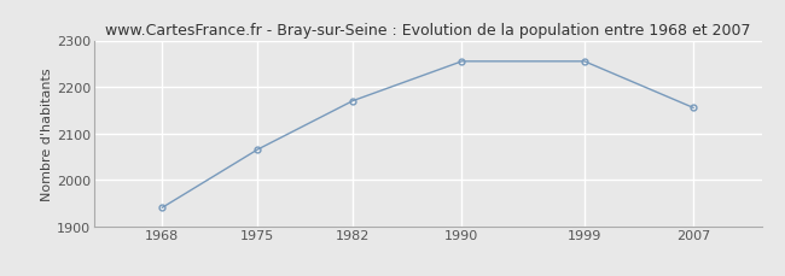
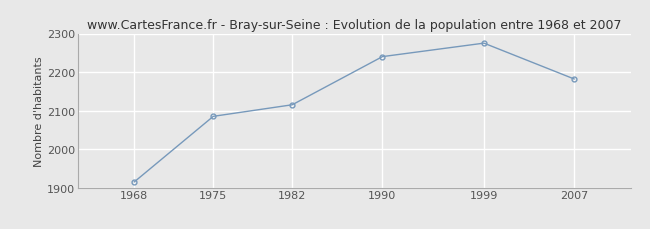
1968: 1940 -> 1915
1975: 2065 -> 2085
1982: 2170 -> 2115
1990: 2255 -> 2240
1999: 2255 -> 2275
2007: 2155 -> 2182
